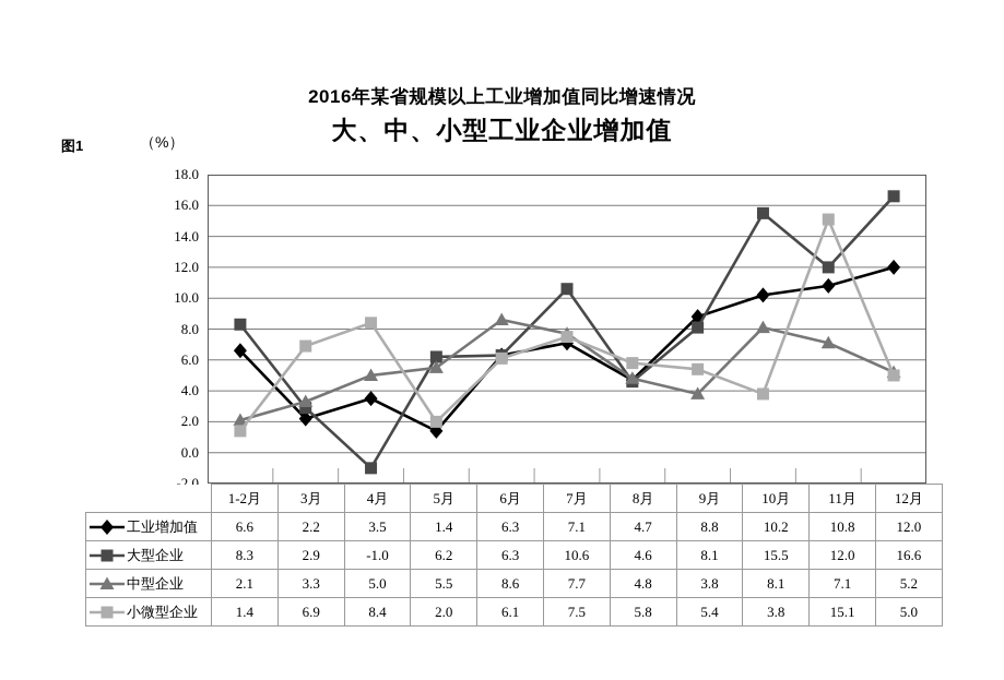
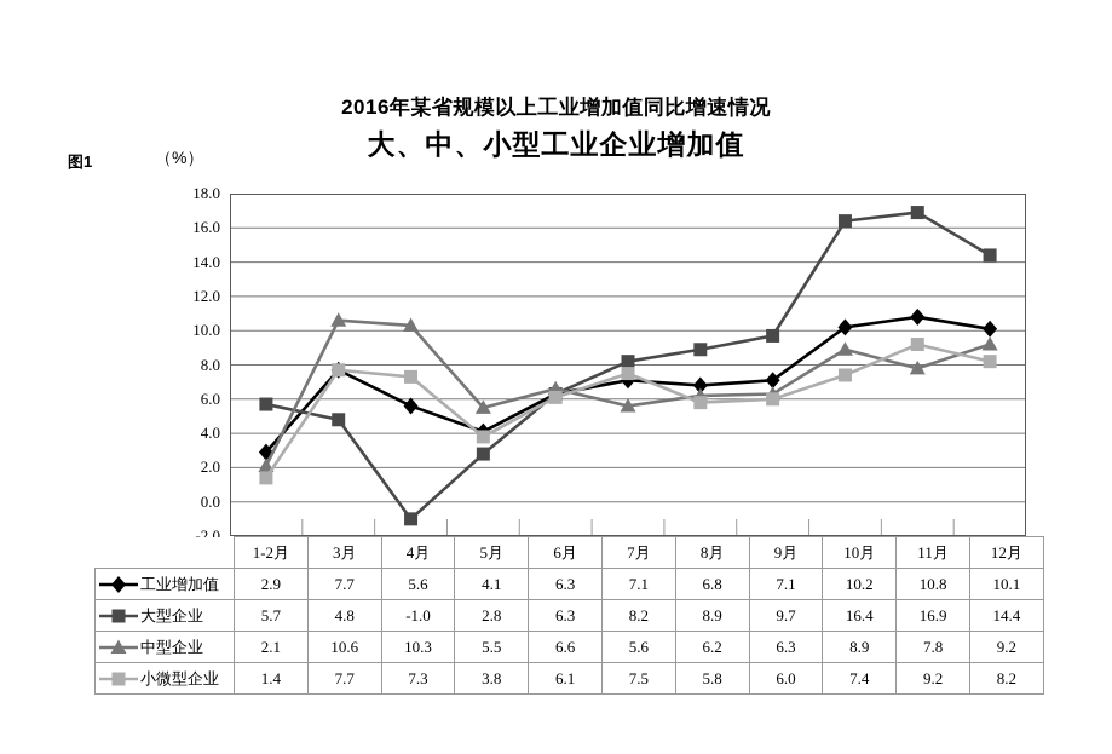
工业增加值/1-2月: 6.6 -> 2.9
大型企业/1-2月: 8.3 -> 5.7
工业增加值/3月: 2.2 -> 7.7
大型企业/3月: 2.9 -> 4.8
中型企业/3月: 3.3 -> 10.6
小微型企业/3月: 6.9 -> 7.7
工业增加值/4月: 3.5 -> 5.6
中型企业/4月: 5.0 -> 10.3
小微型企业/4月: 8.4 -> 7.3
工业增加值/5月: 1.4 -> 4.1
大型企业/5月: 6.2 -> 2.8
小微型企业/5月: 2.0 -> 3.8
中型企业/6月: 8.6 -> 6.6
大型企业/7月: 10.6 -> 8.2
中型企业/7月: 7.7 -> 5.6
工业增加值/8月: 4.7 -> 6.8
大型企业/8月: 4.6 -> 8.9
中型企业/8月: 4.8 -> 6.2
工业增加值/9月: 8.8 -> 7.1
大型企业/9月: 8.1 -> 9.7
中型企业/9月: 3.8 -> 6.3
小微型企业/9月: 5.4 -> 6.0
大型企业/10月: 15.5 -> 16.4
中型企业/10月: 8.1 -> 8.9
小微型企业/10月: 3.8 -> 7.4
大型企业/11月: 12.0 -> 16.9
中型企业/11月: 7.1 -> 7.8
小微型企业/11月: 15.1 -> 9.2
工业增加值/12月: 12.0 -> 10.1
大型企业/12月: 16.6 -> 14.4
中型企业/12月: 5.2 -> 9.2
小微型企业/12月: 5.0 -> 8.2
